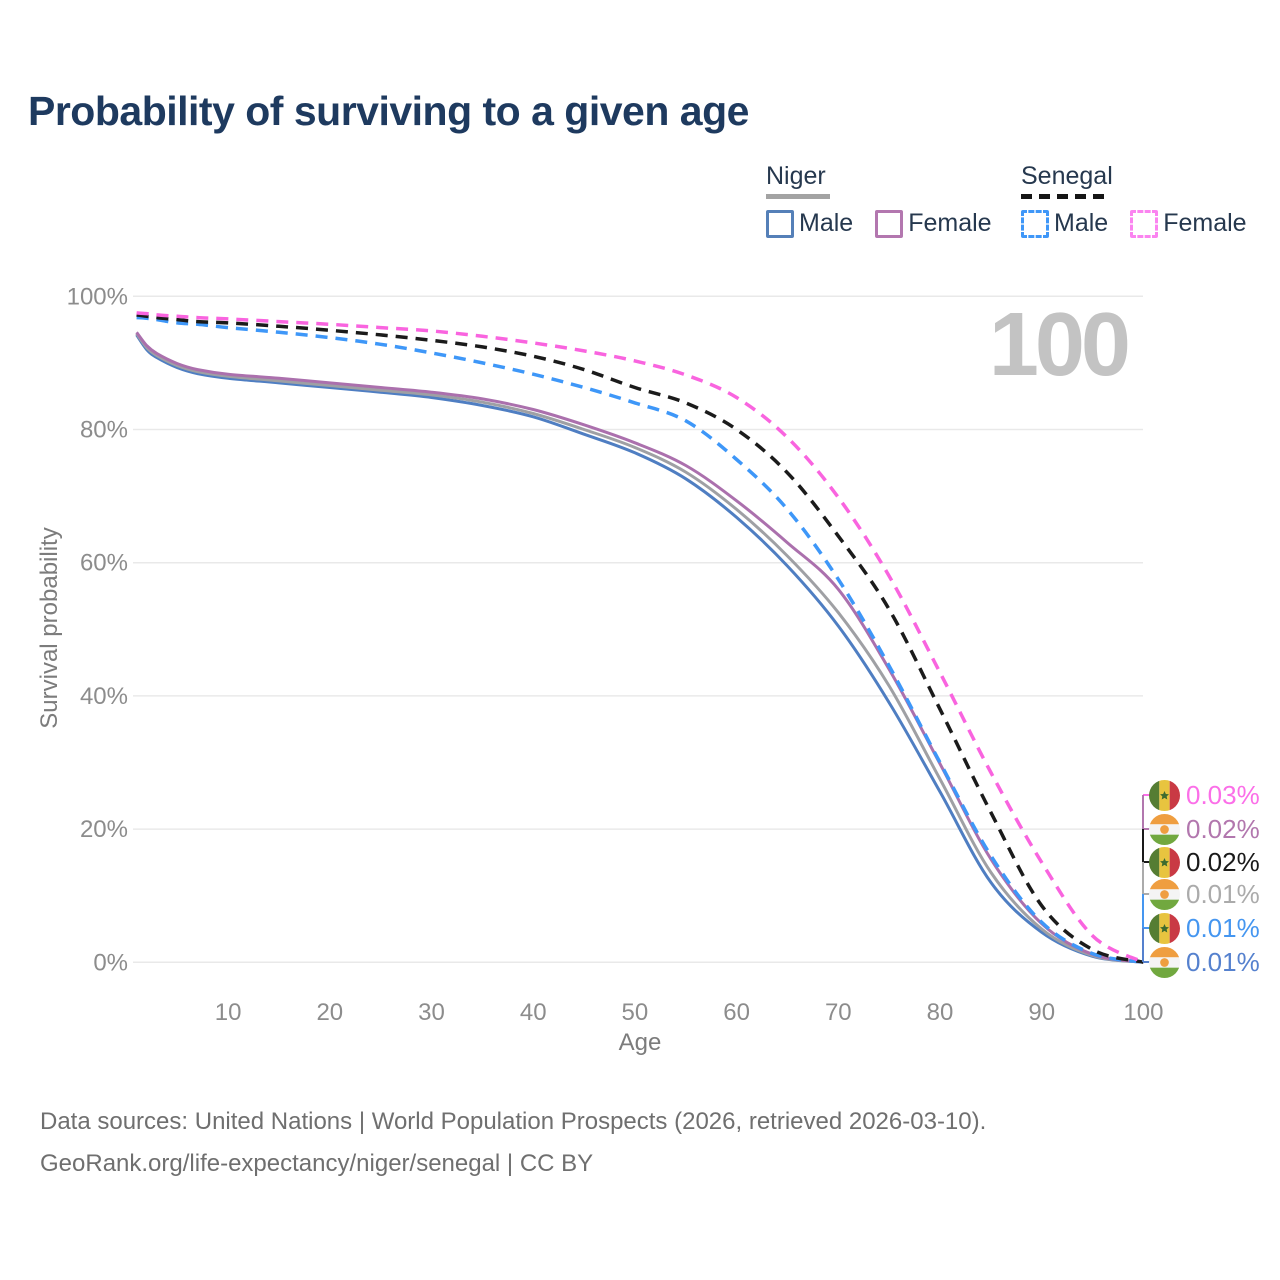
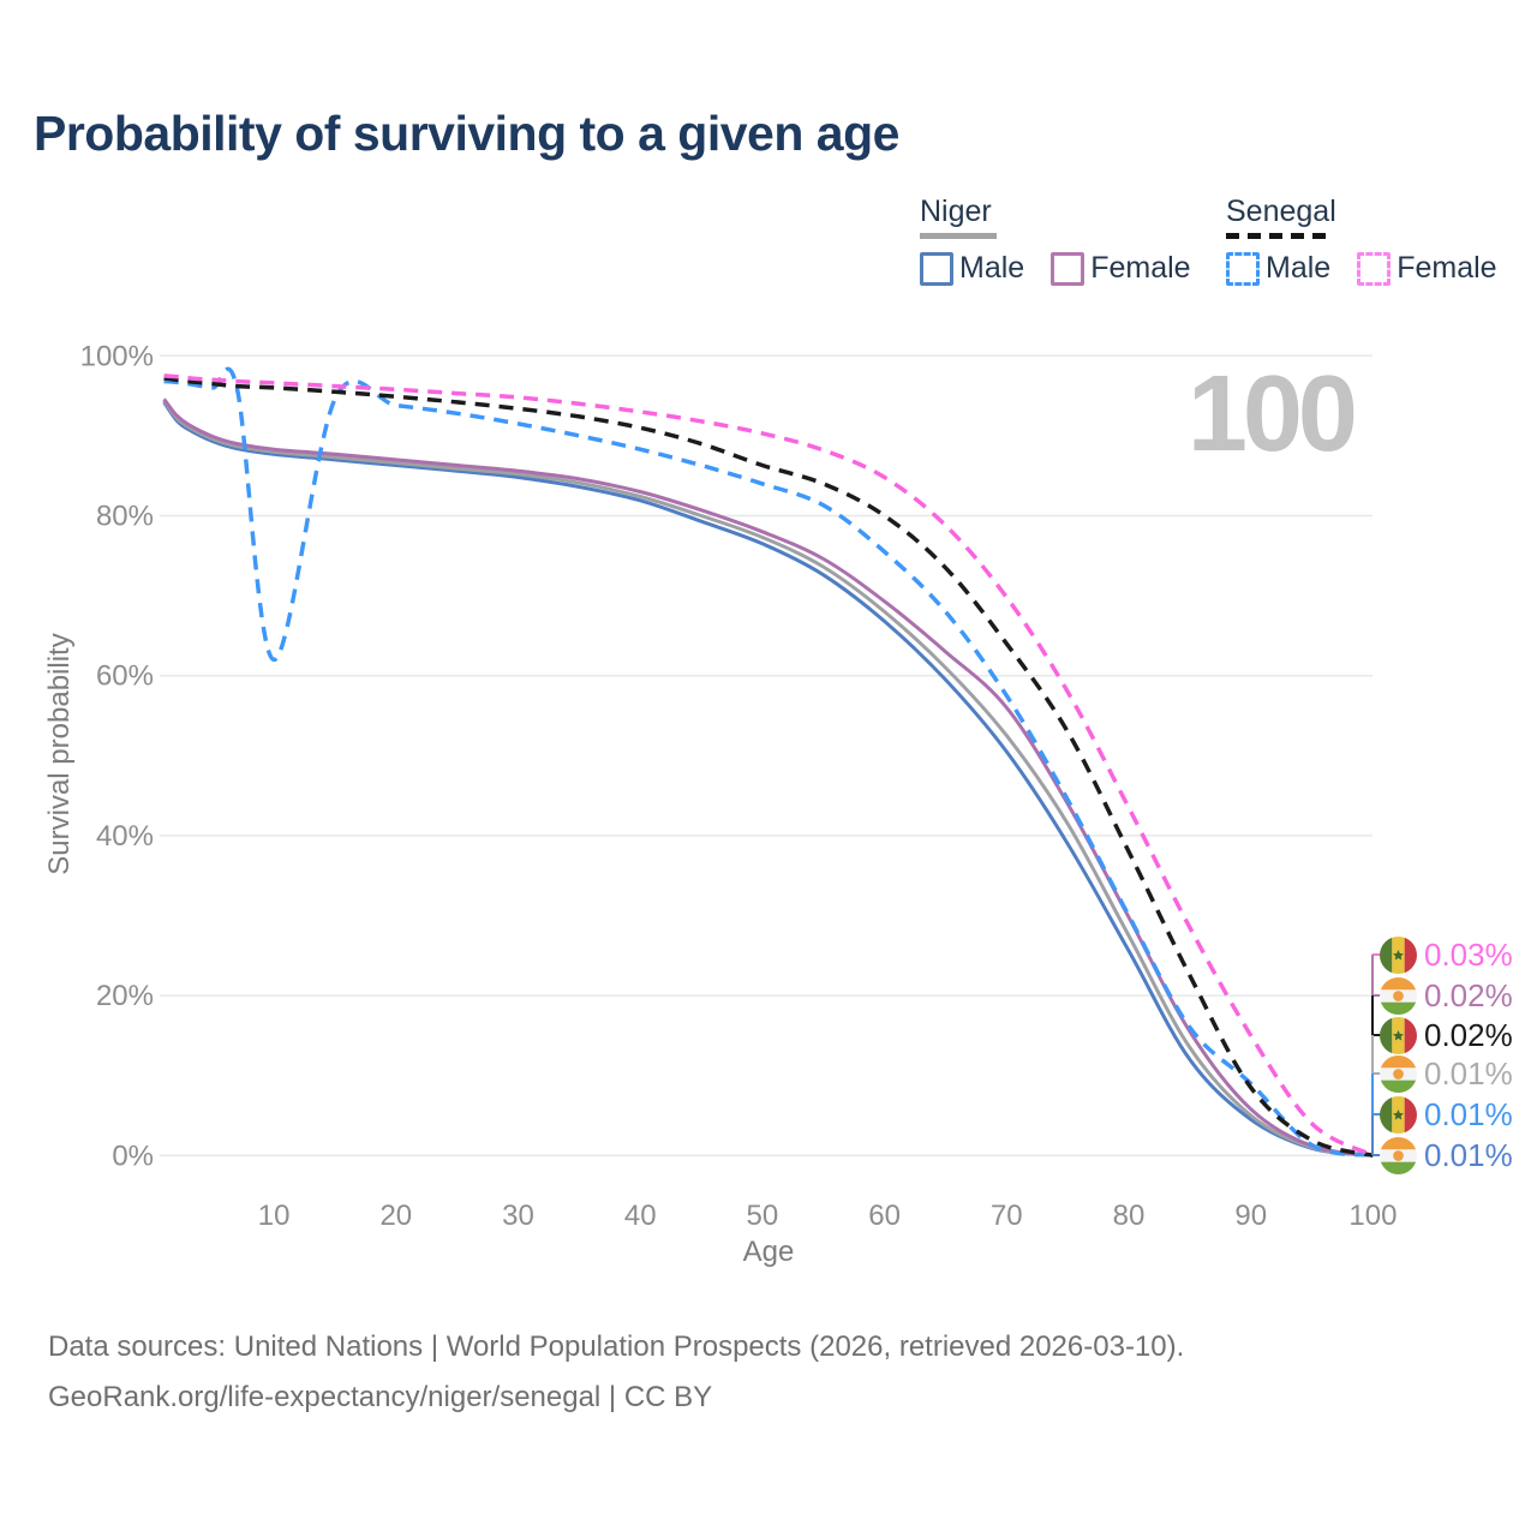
Senegal Male/10: 95% -> 62%
Senegal Male/90: 6% -> 9%
